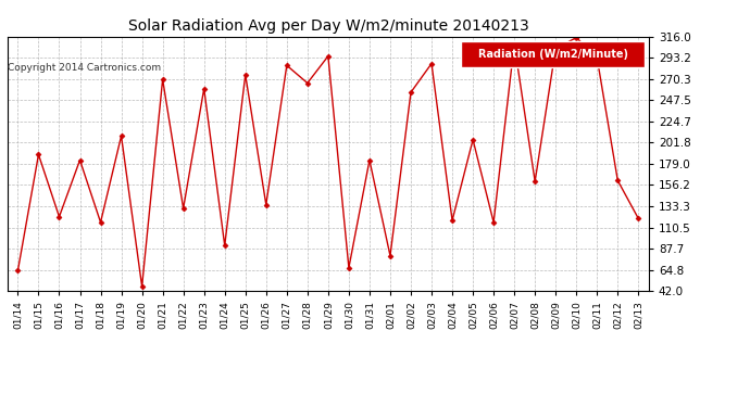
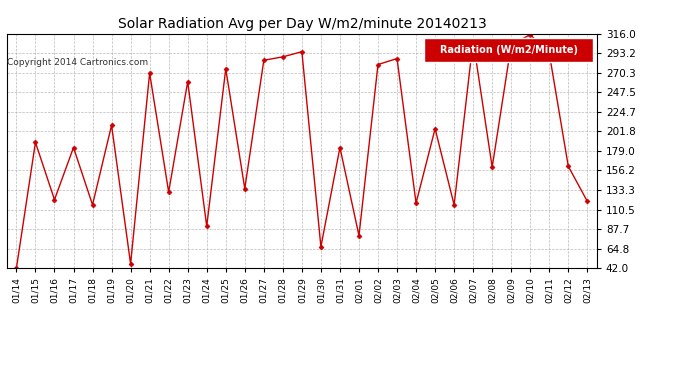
01/14: 64 -> 42
01/28: 266 -> 289
02/02: 256 -> 280
